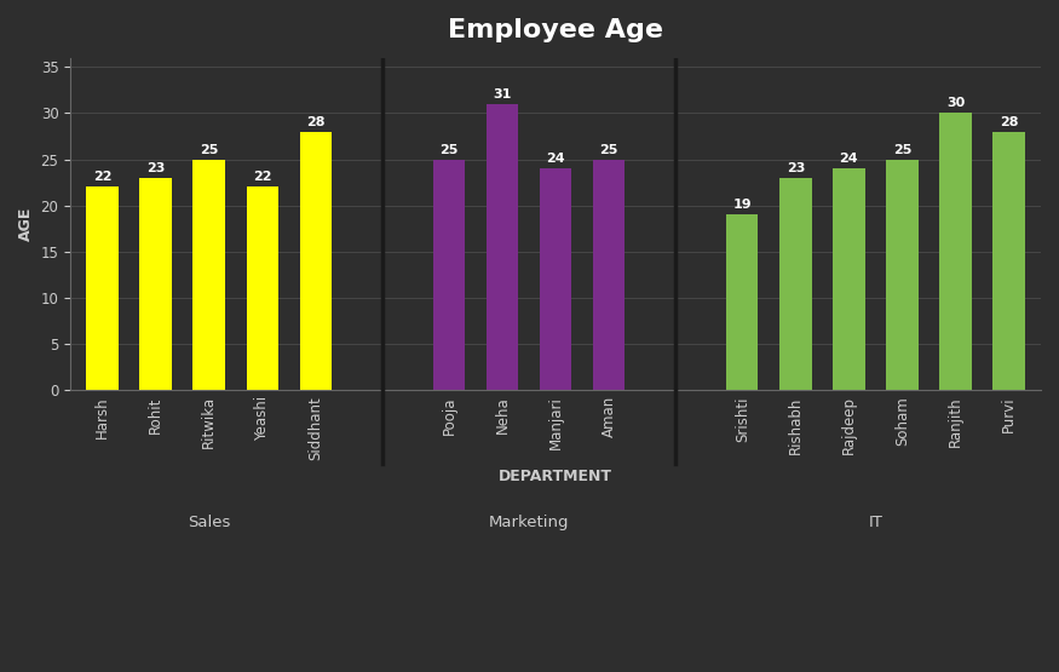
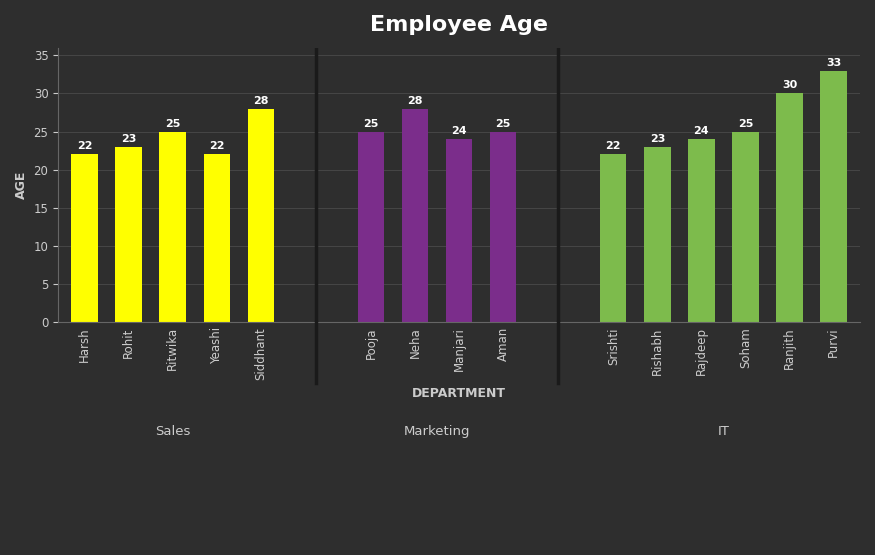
Neha: 31 -> 28
Srishti: 19 -> 22
Purvi: 28 -> 33
